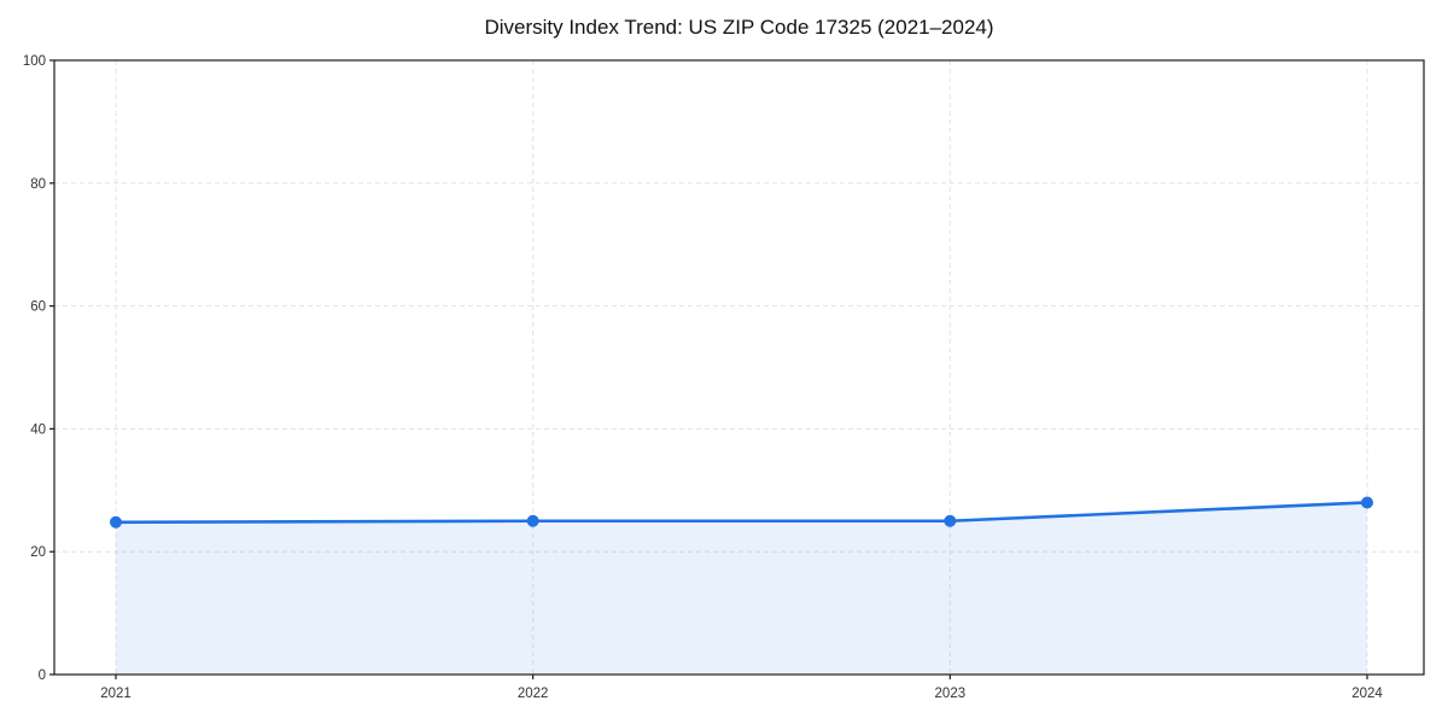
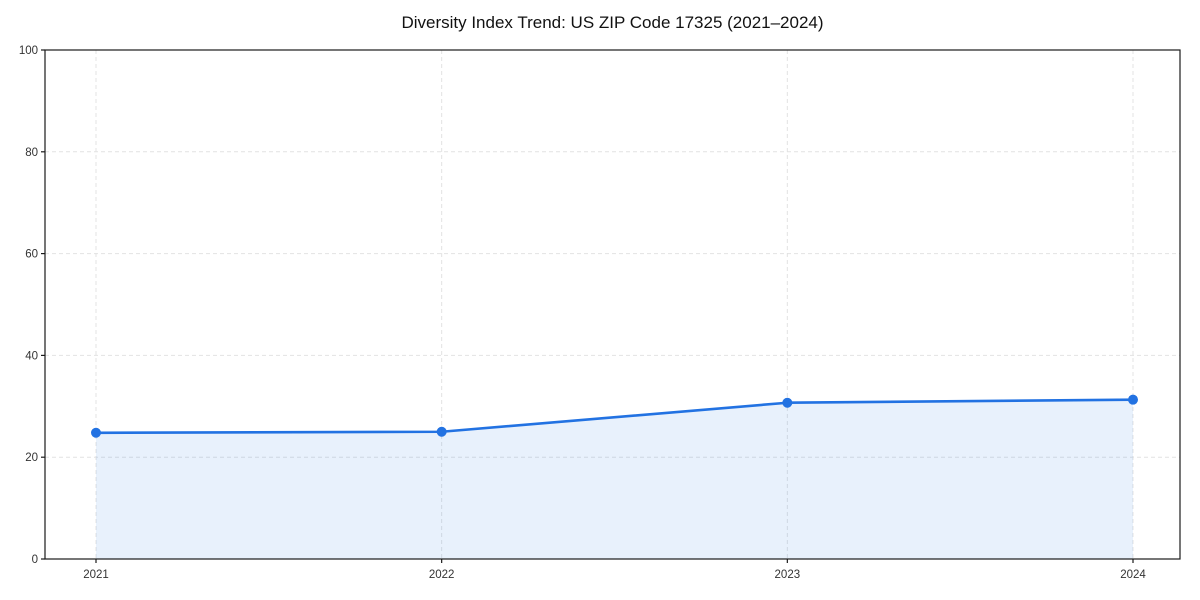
2023: 25 -> 31
2024: 28 -> 31
